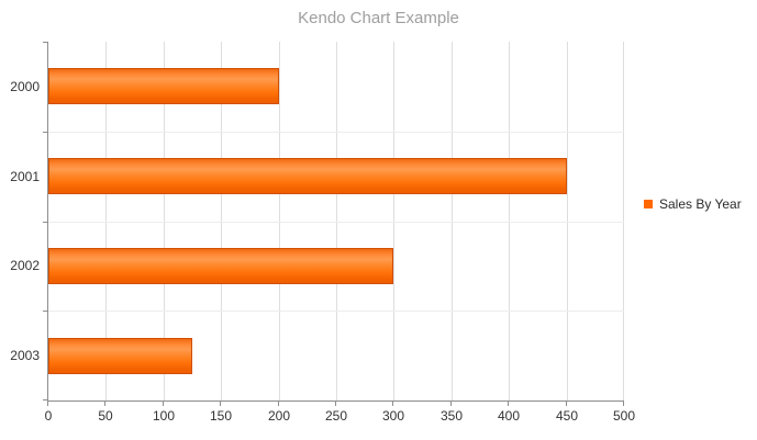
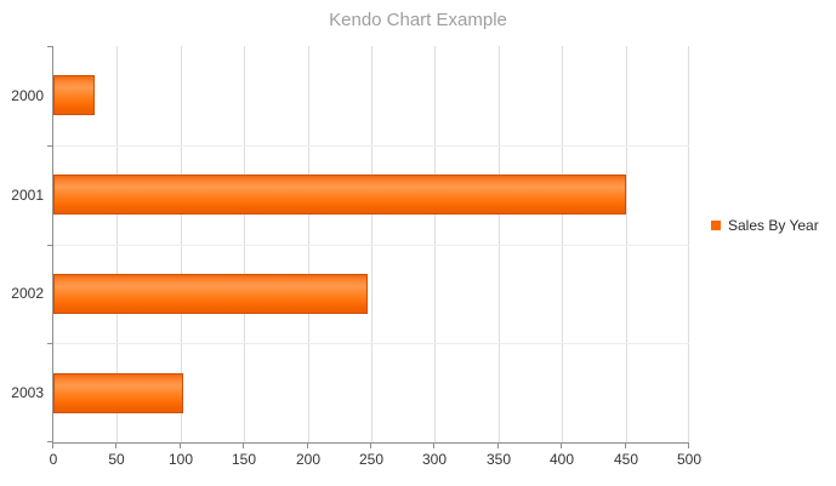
2000: 200 -> 32
2002: 300 -> 247
2003: 125 -> 102
